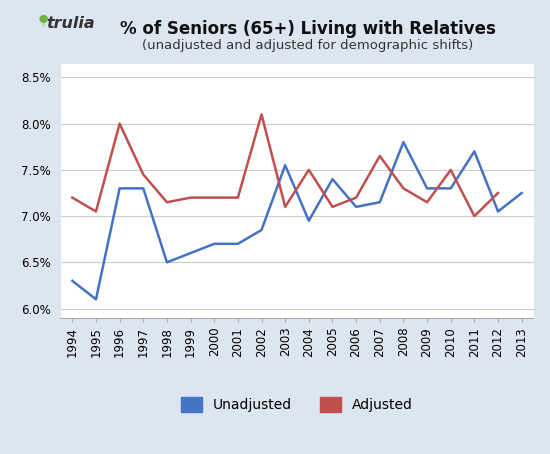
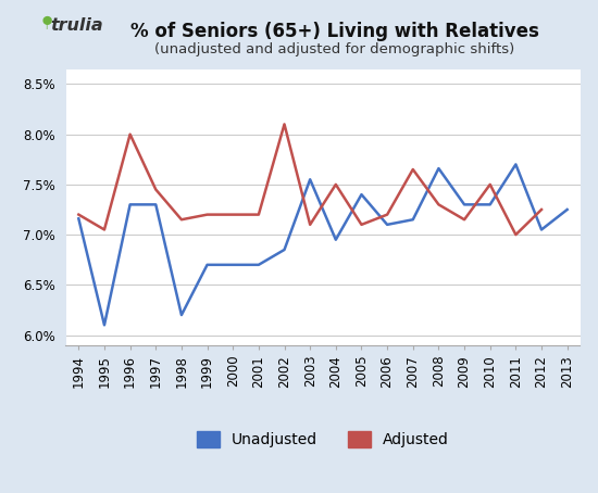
Unadjusted/1994: 6.30% -> 7.16%
Unadjusted/1998: 6.50% -> 6.20%
Unadjusted/1999: 6.60% -> 6.70%
Unadjusted/2008: 7.80% -> 7.66%
